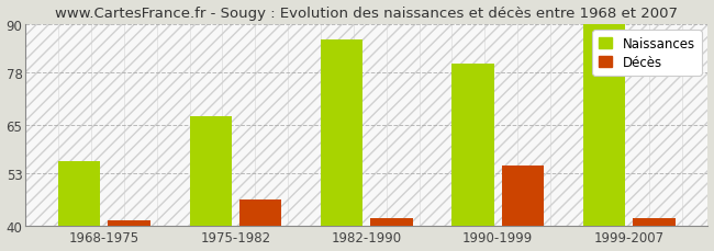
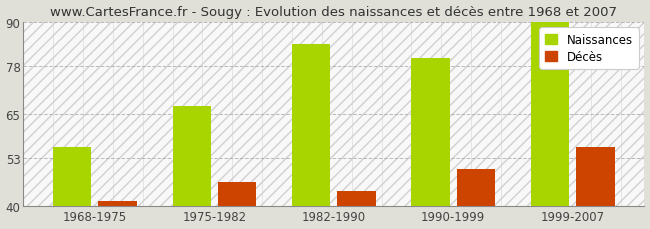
Naissances/1982-1990: 86 -> 84
Décès/1982-1990: 42.0 -> 44.0
Décès/1990-1999: 55.0 -> 50.0
Décès/1999-2007: 42.0 -> 56.0
